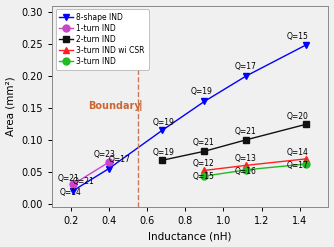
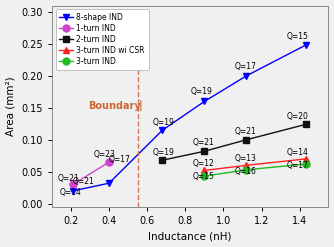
8-shape IND/0.4: 0.055 -> 0.032
